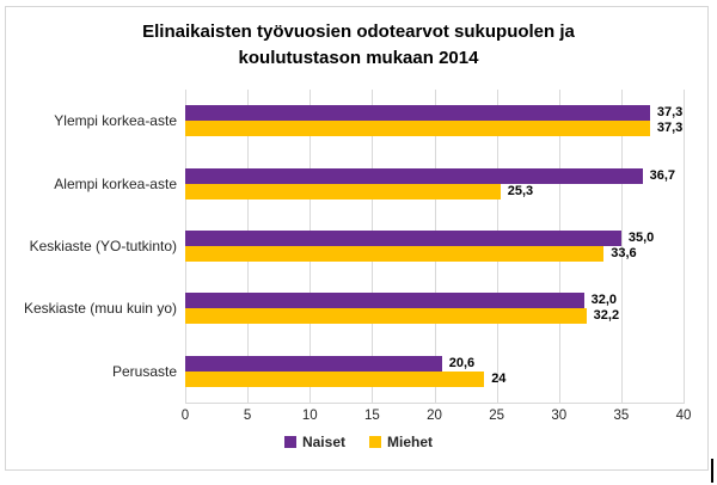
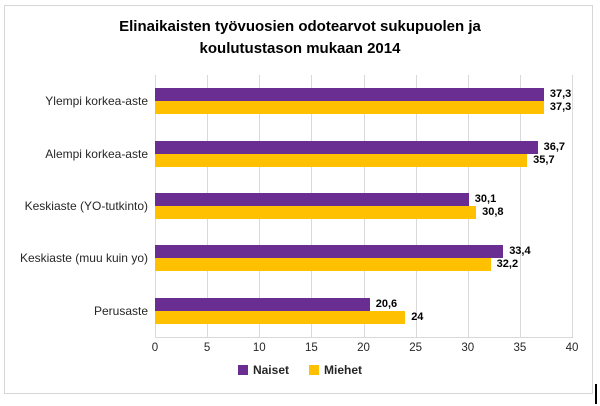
Miehet/Alempi korkea-aste: 25,3 -> 35,7
Naiset/Keskiaste (YO-tutkinto): 35,0 -> 30,1
Miehet/Keskiaste (YO-tutkinto): 33,6 -> 30,8
Naiset/Keskiaste (muu kuin yo): 32,0 -> 33,4
